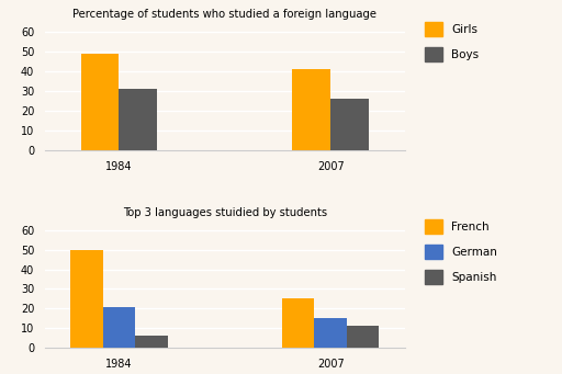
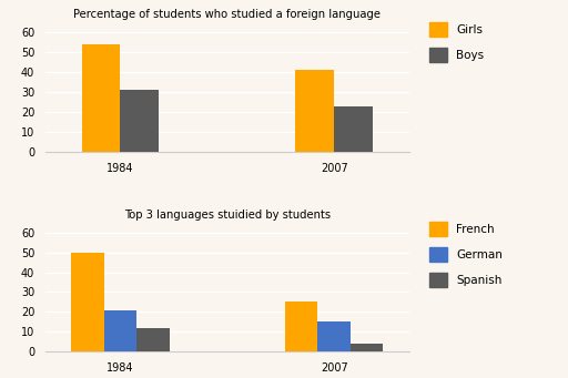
Percentage of students who studied a foreign language/Girls/1984: 49 -> 54
Percentage of students who studied a foreign language/Boys/2007: 26 -> 23
Top 3 languages stuidied by students/Spanish/1984: 6 -> 12
Top 3 languages stuidied by students/Spanish/2007: 11 -> 4
